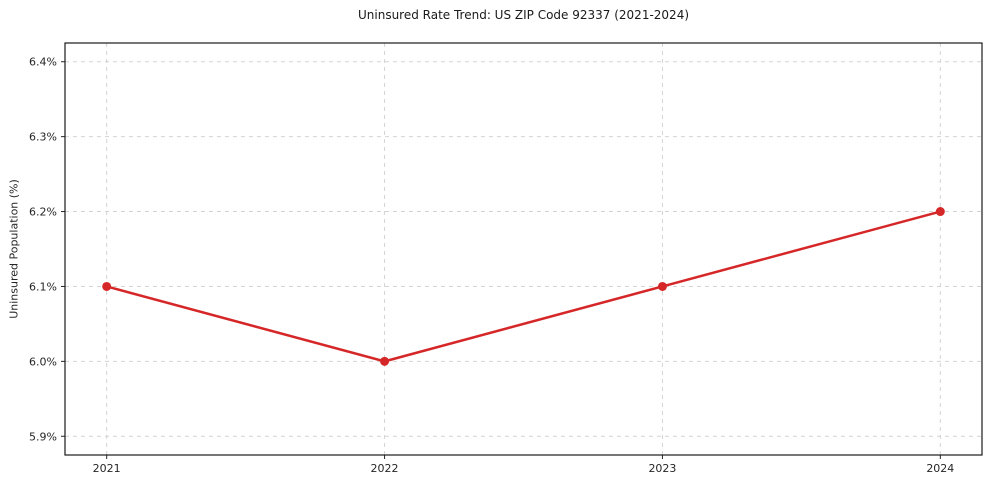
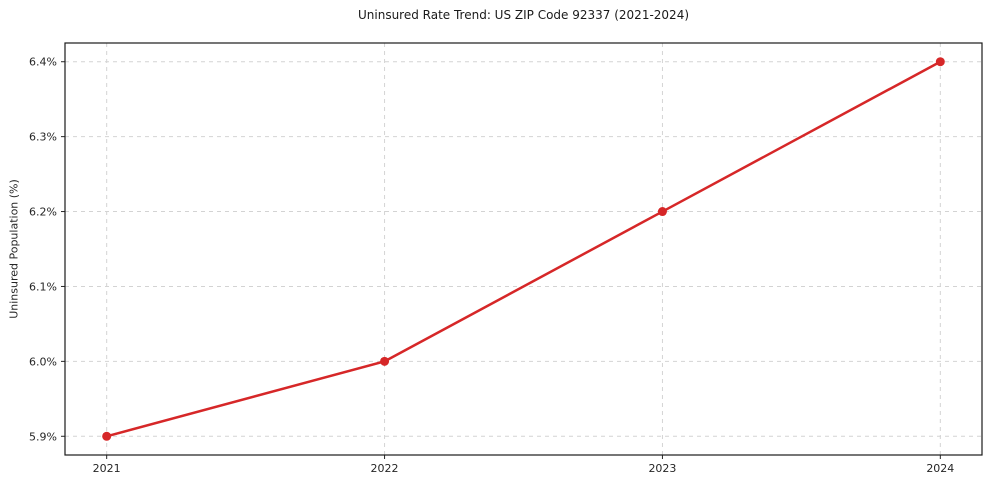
2021: 6.1% -> 5.9%
2023: 6.1% -> 6.2%
2024: 6.2% -> 6.4%
